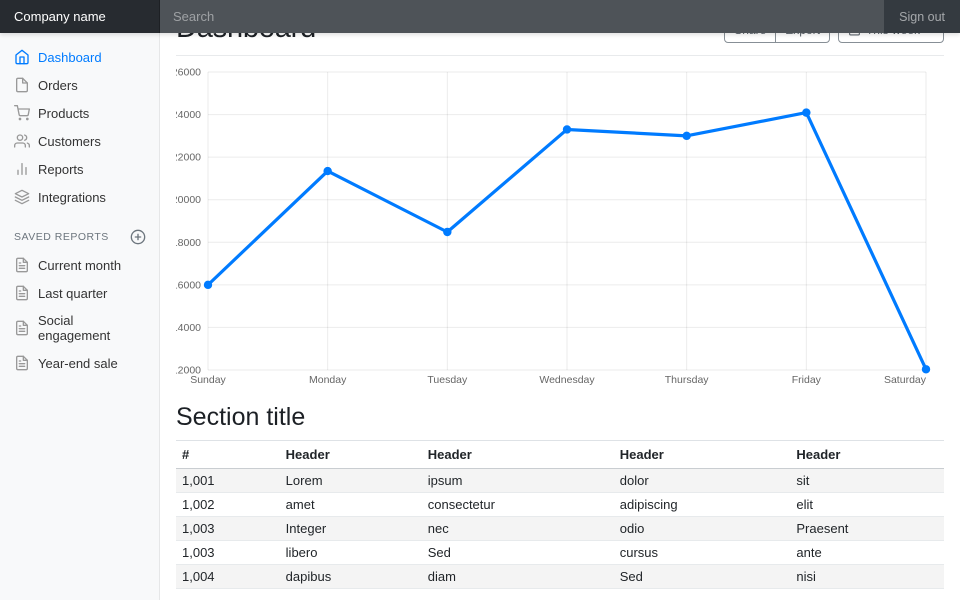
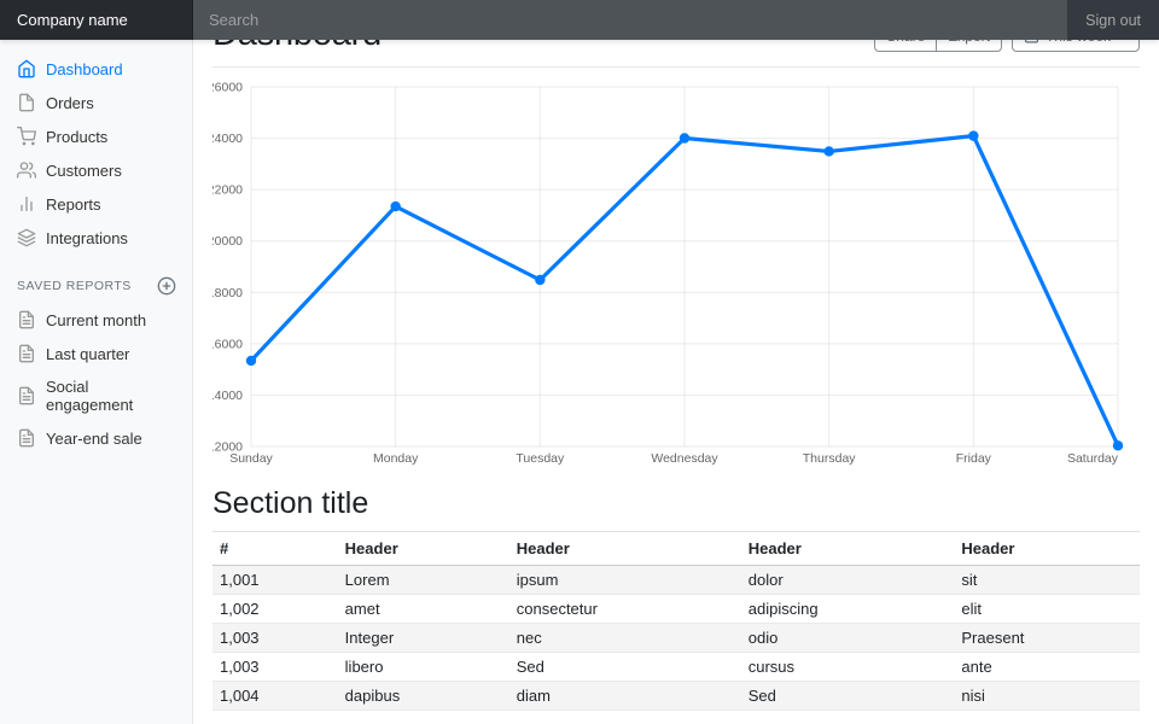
Sunday: 16000 -> 15300
Wednesday: 23300 -> 24000
Thursday: 23000 -> 23500
